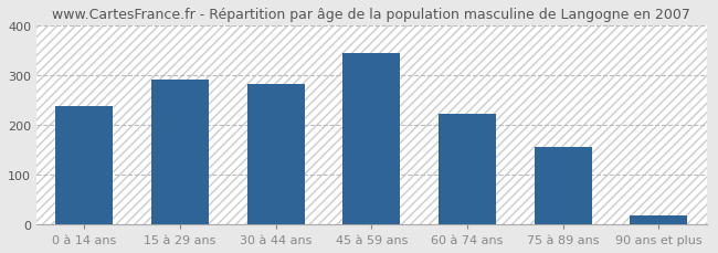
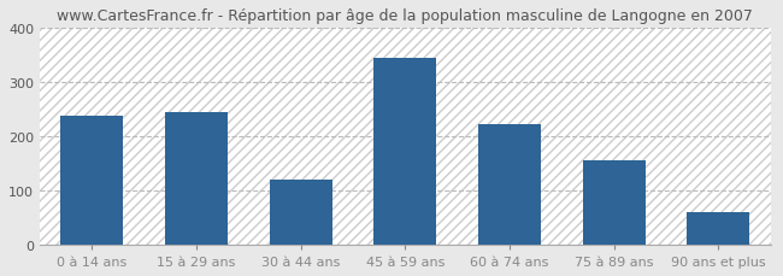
15 à 29 ans: 290 -> 245
30 à 44 ans: 281 -> 120
90 ans et plus: 18 -> 60
